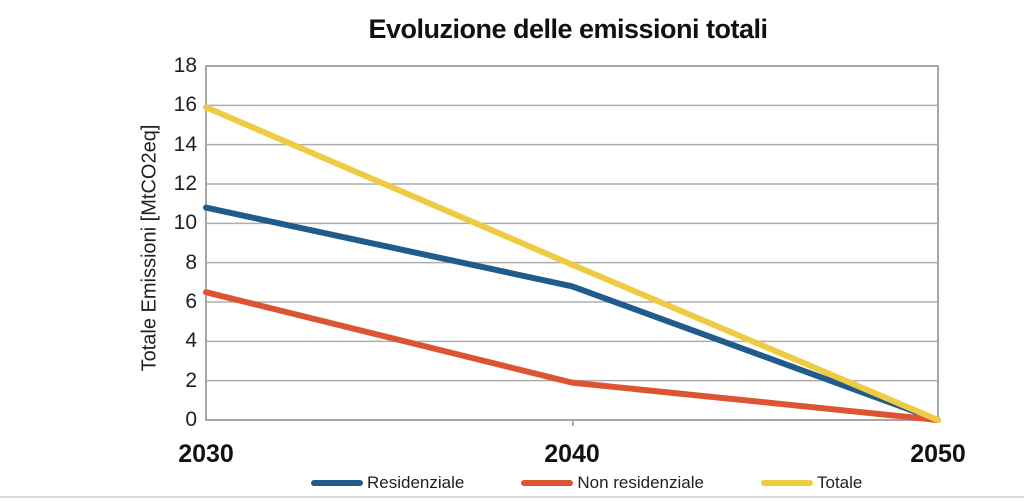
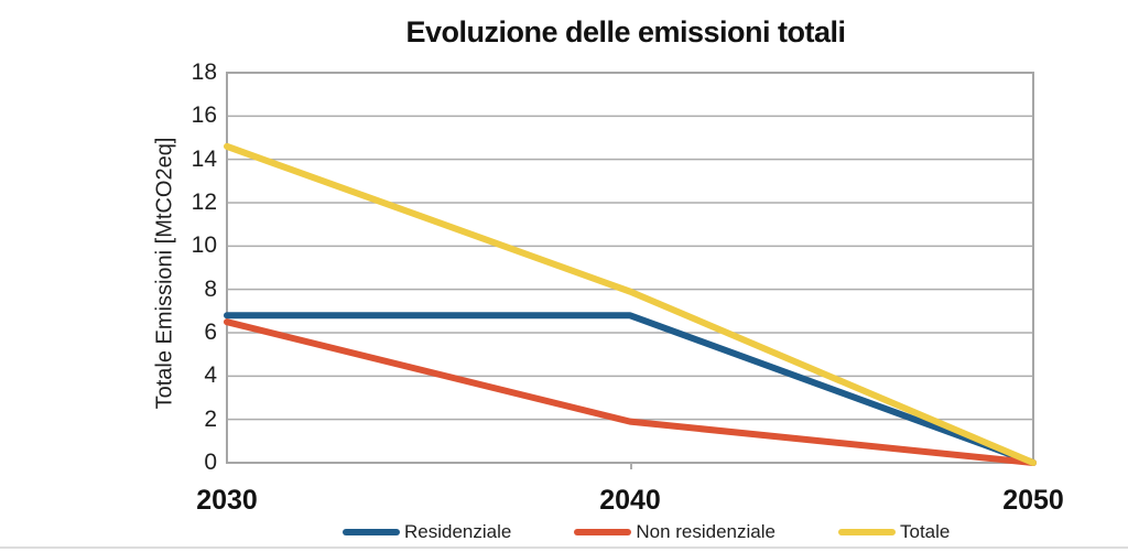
Residenziale/2030: 10.8 -> 6.8
Totale/2030: 15.9 -> 14.6
